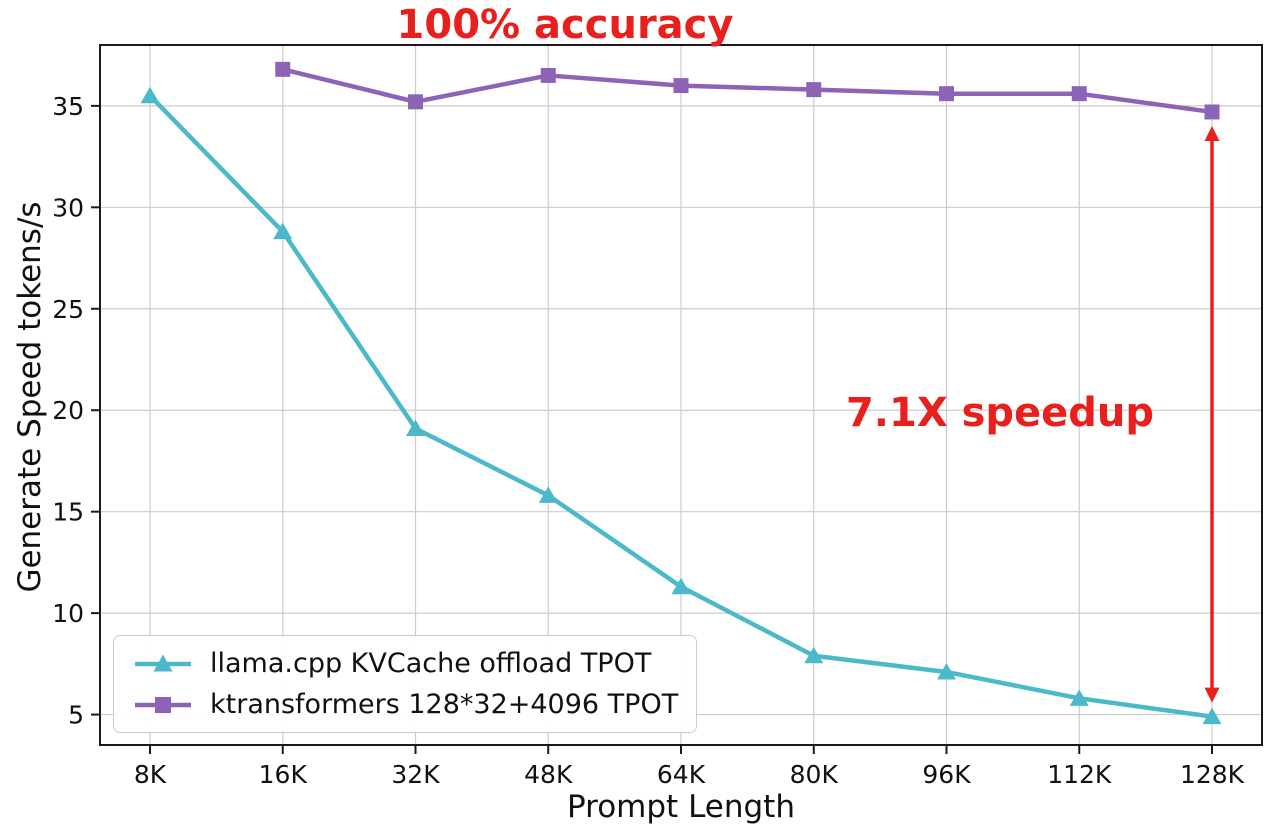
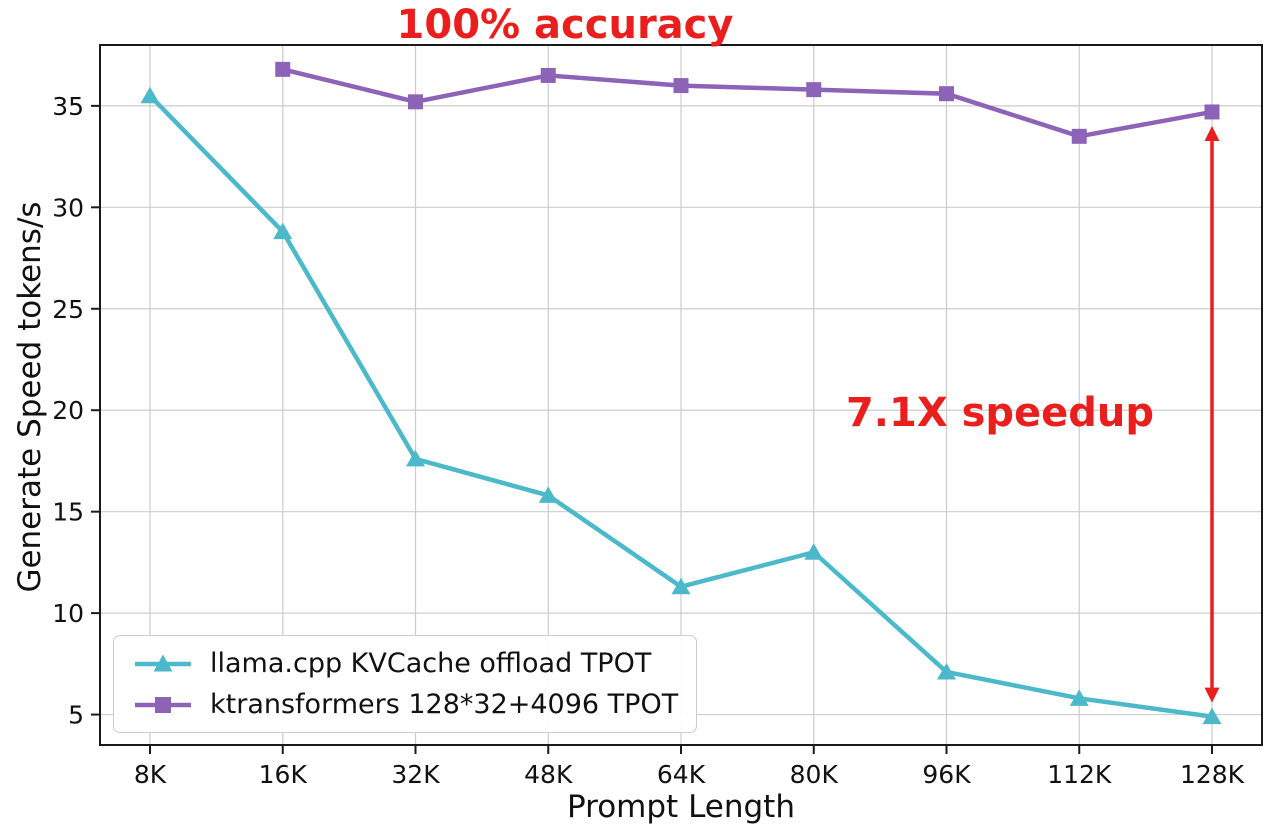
llama.cpp KVCache offload TPOT/32K: 19.1 -> 17.6
llama.cpp KVCache offload TPOT/80K: 7.9 -> 13.0
ktransformers 128*32+4096 TPOT/112K: 35.6 -> 33.5
